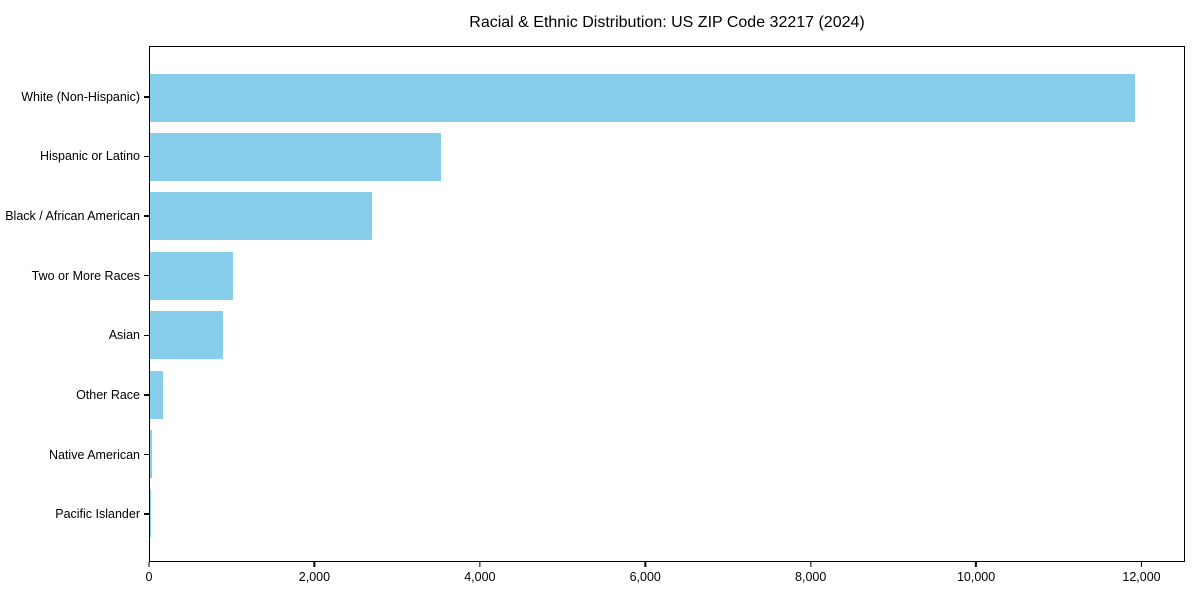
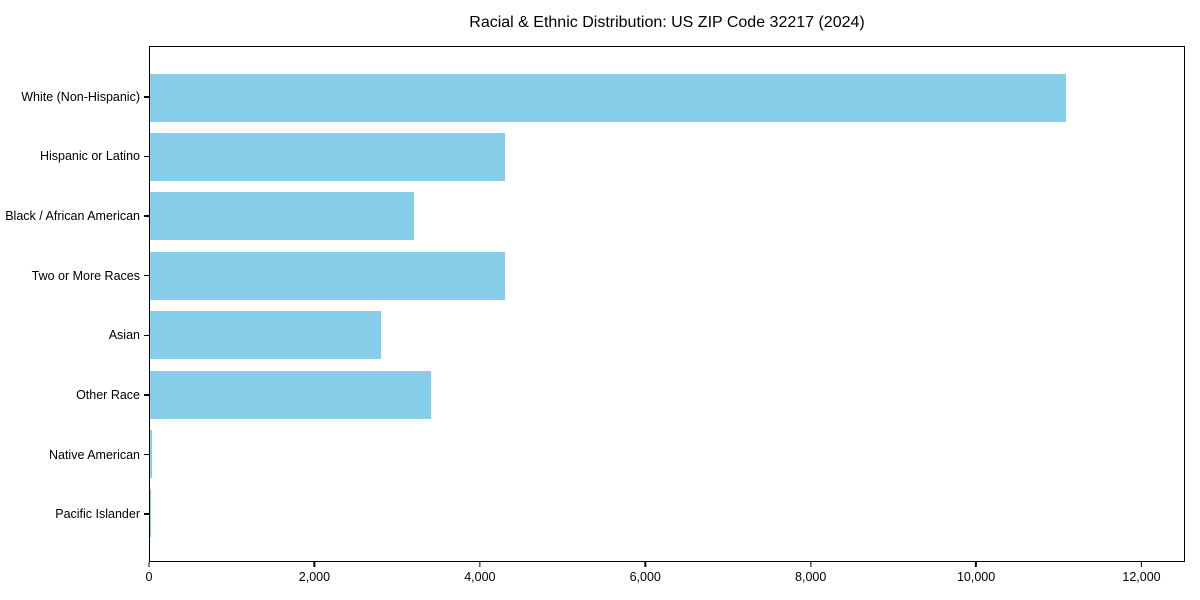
White (Non-Hispanic): 11900 -> 11100
Hispanic or Latino: 3500 -> 4300
Black / African American: 2700 -> 3200
Two or More Races: 1000 -> 4300
Asian: 900 -> 2800
Other Race: 200 -> 3400
